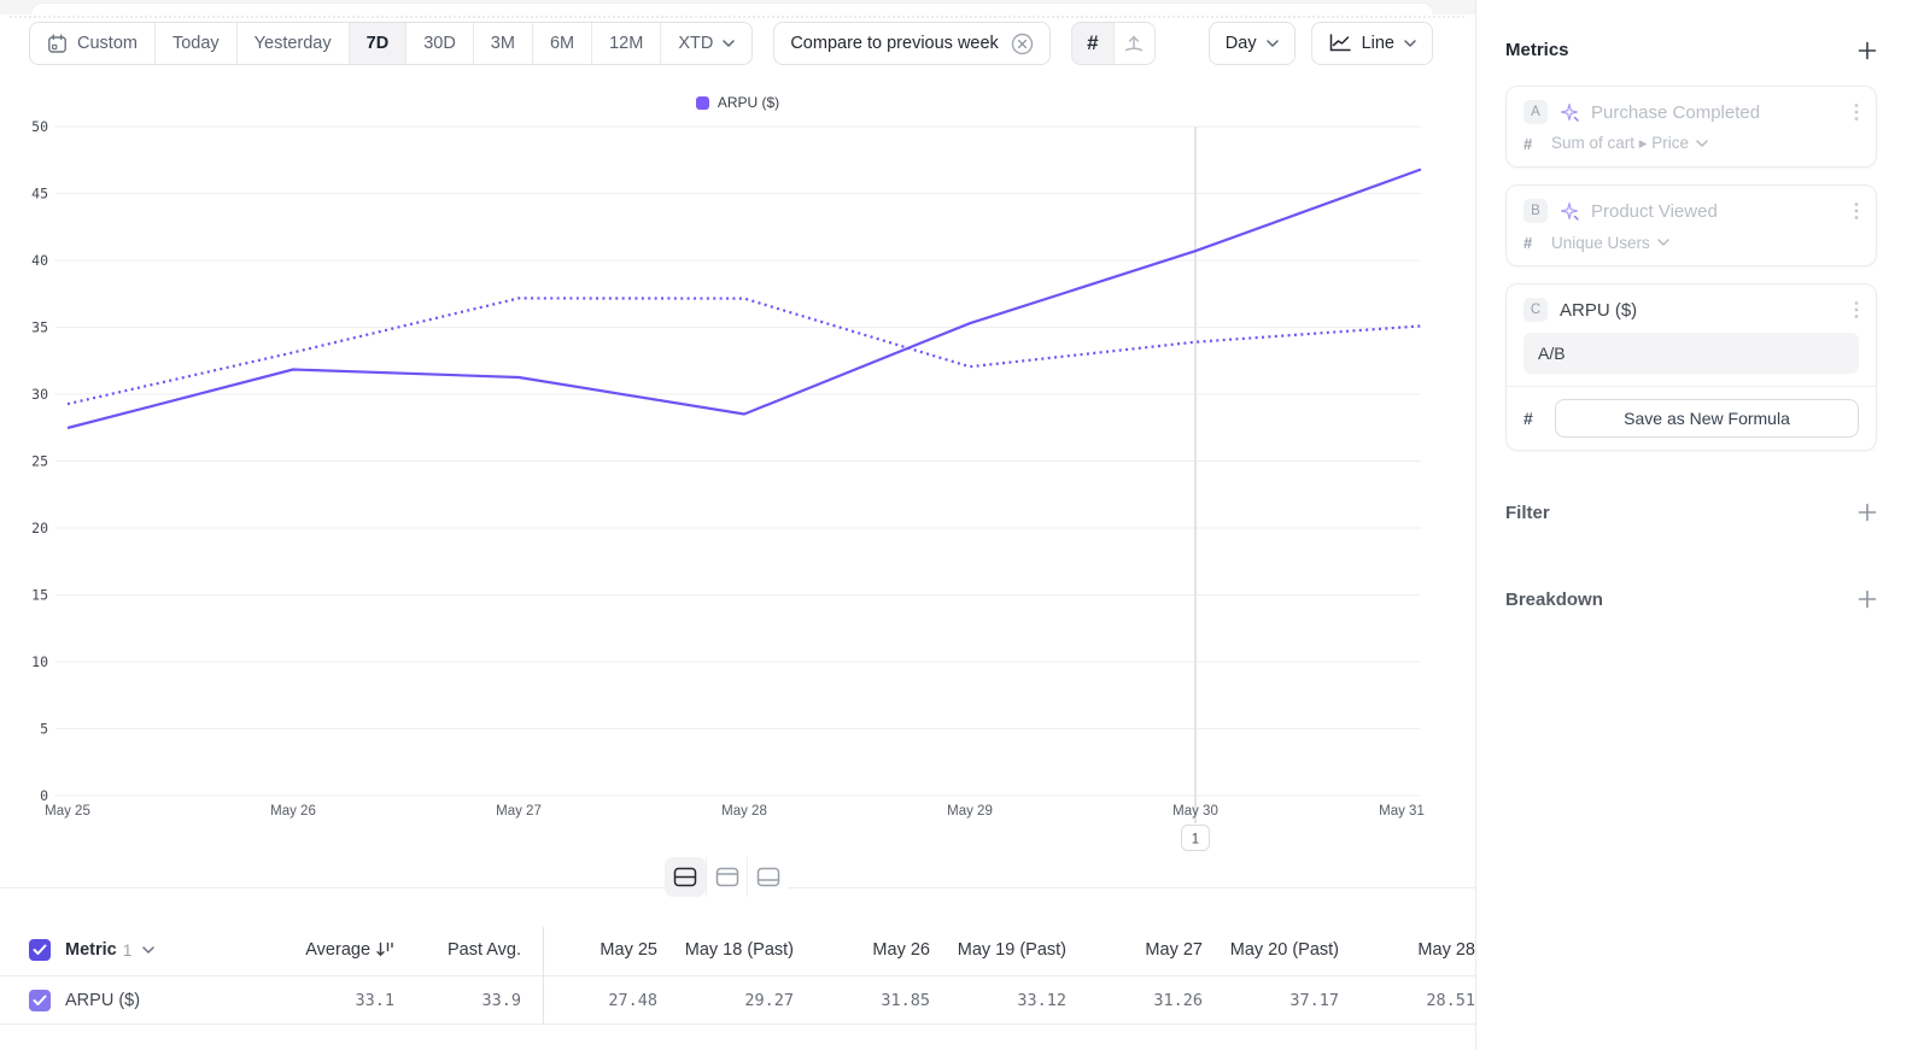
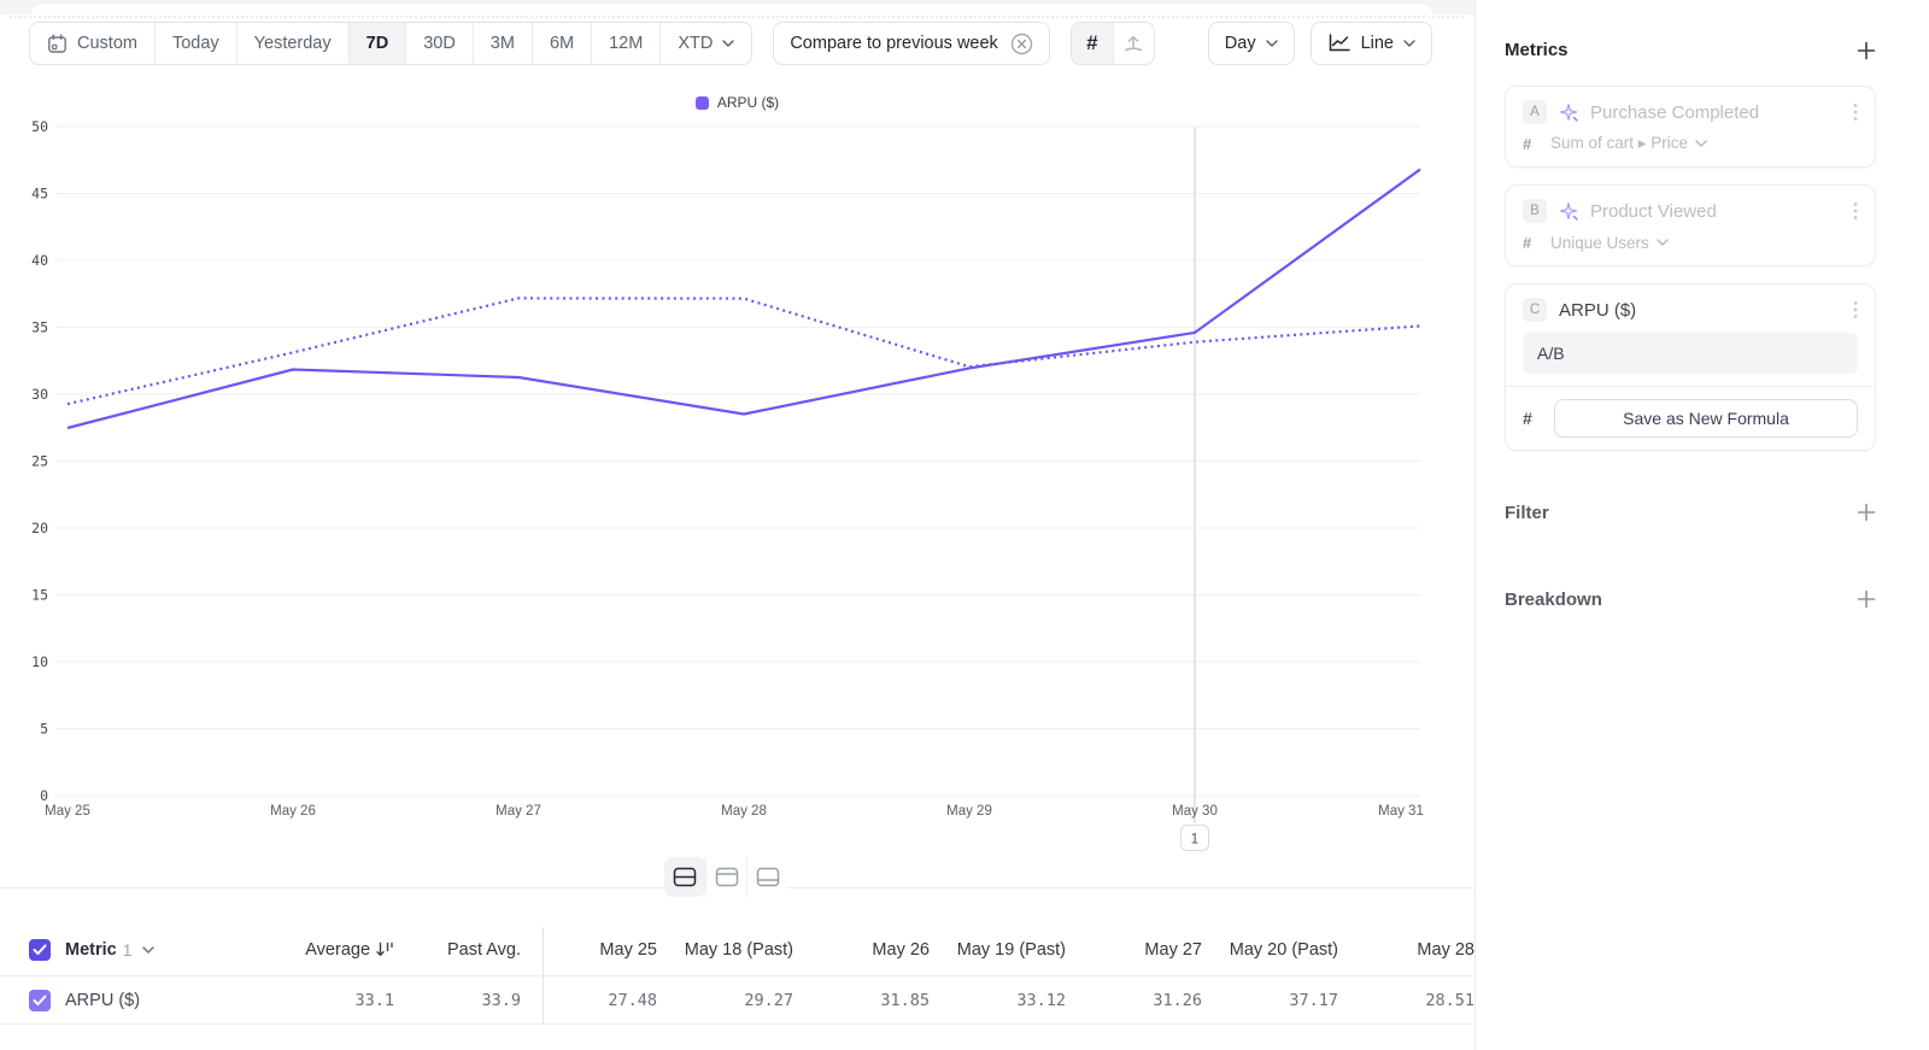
ARPU ($)/May 29: 35.3 -> 31.9
ARPU ($)/May 30: 40.7 -> 34.6
